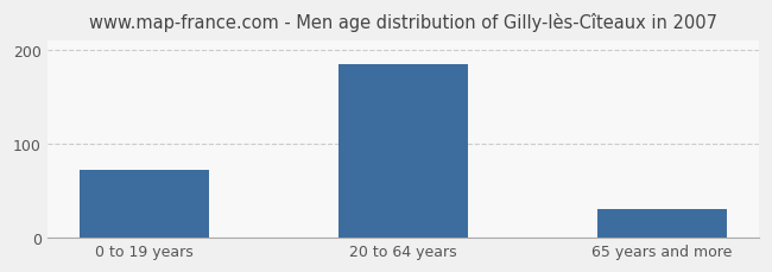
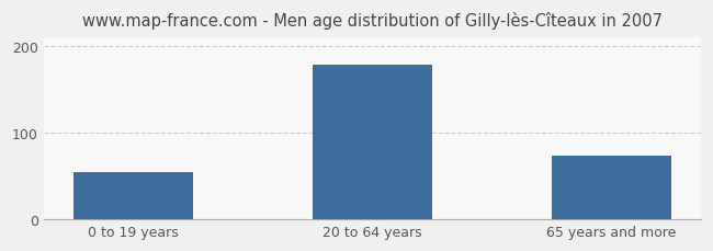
0 to 19 years: 72 -> 54
20 to 64 years: 185 -> 178
65 years and more: 30 -> 74
